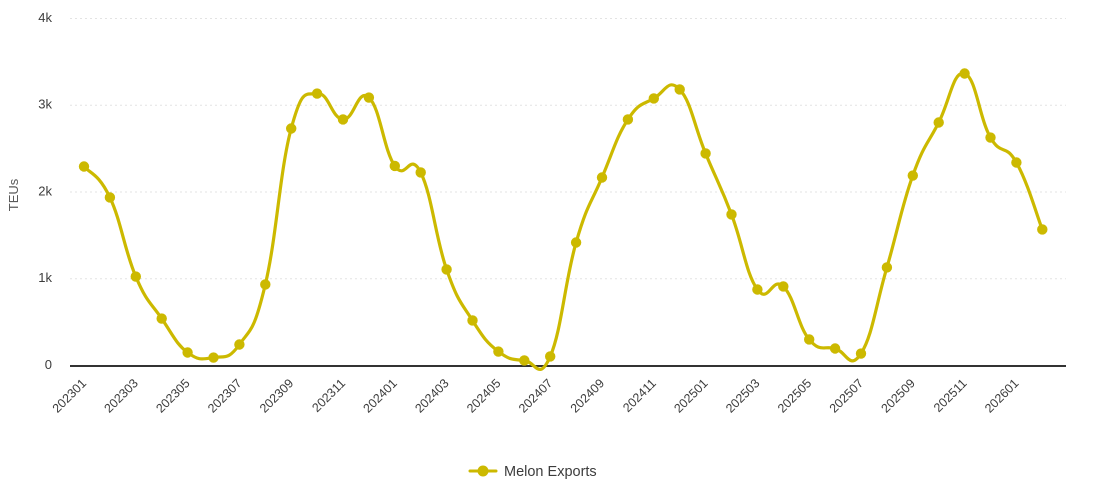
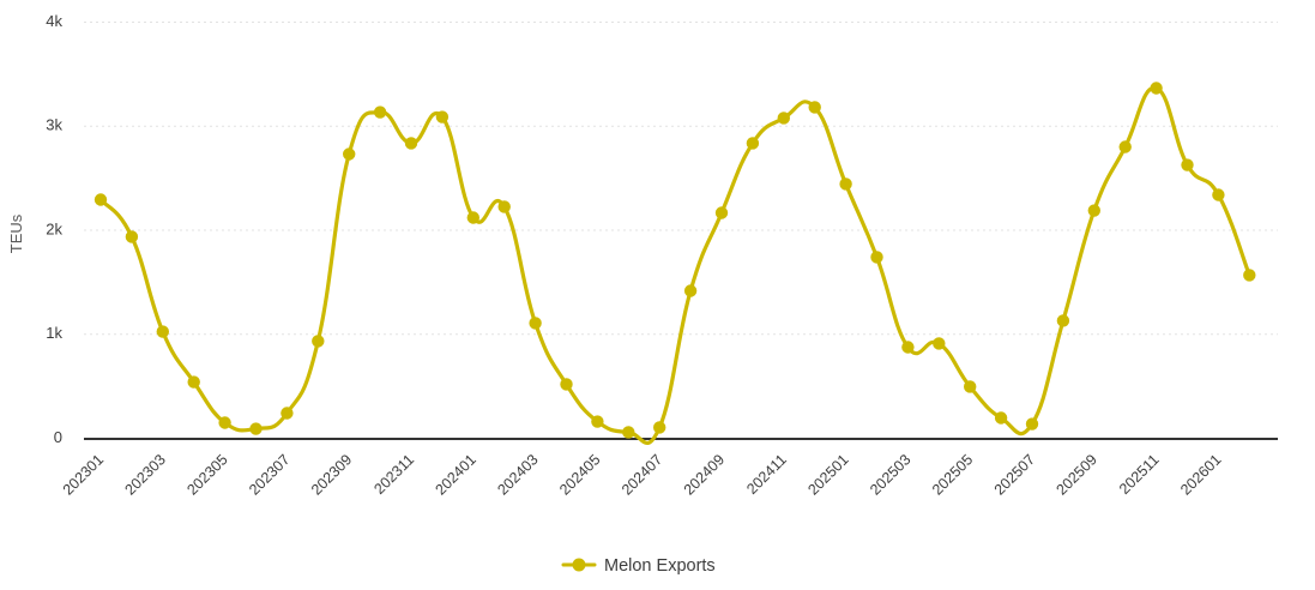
202401: 2.3k -> 2.1k
202505: 0.3k -> 0.5k
